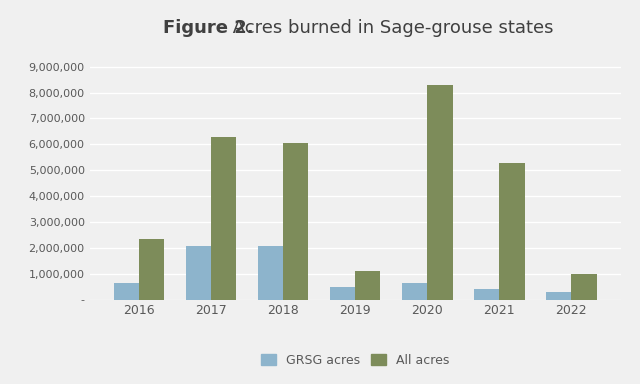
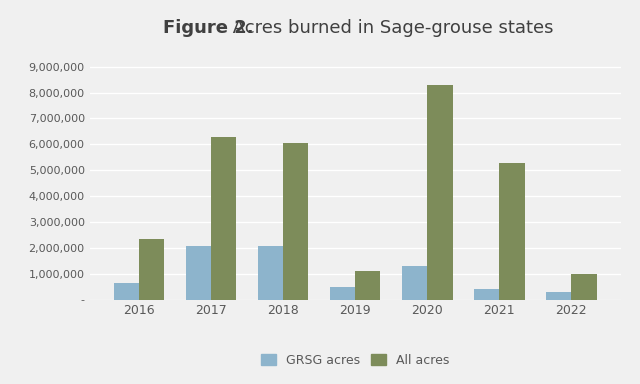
GRSG acres/2020: 650,000 -> 1,300,000
